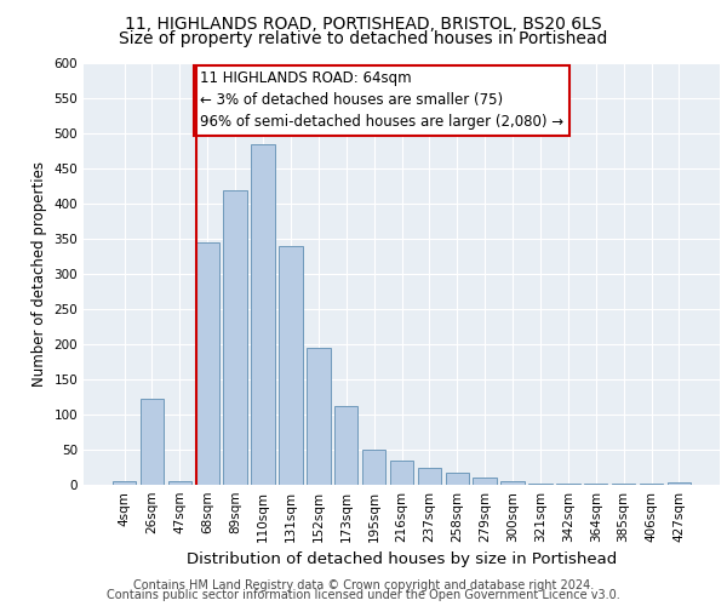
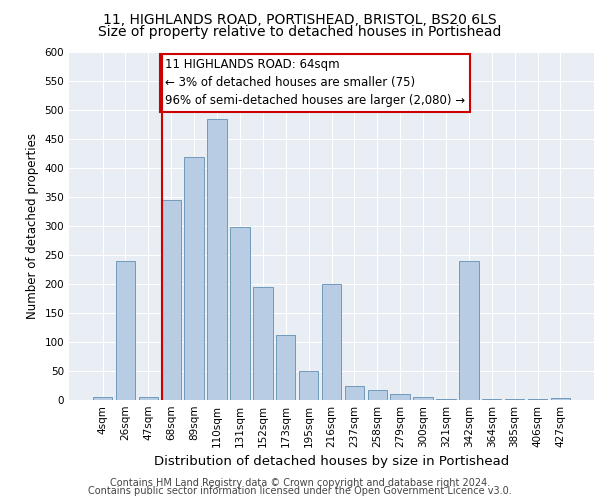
26sqm: 122 -> 240
131sqm: 340 -> 298
216sqm: 35 -> 200
342sqm: 2 -> 240
